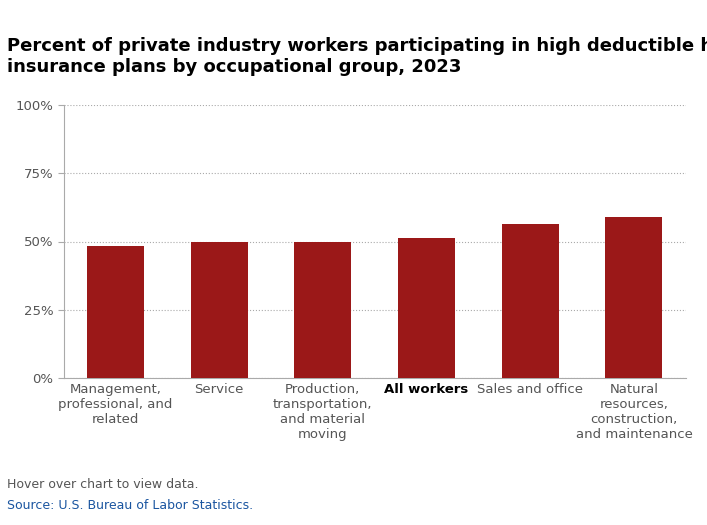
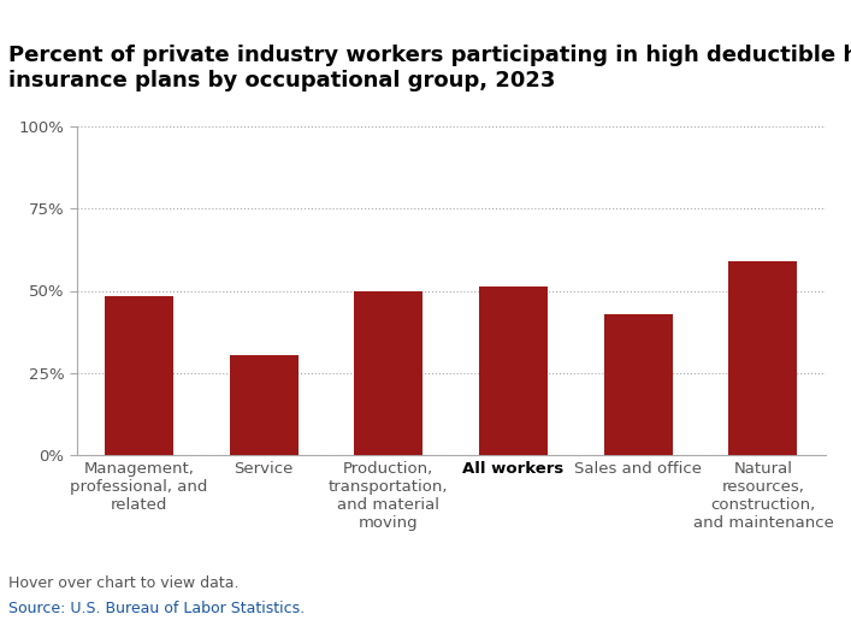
Service: 50.0% -> 30.5%
Sales and office: 56.5% -> 43.0%
